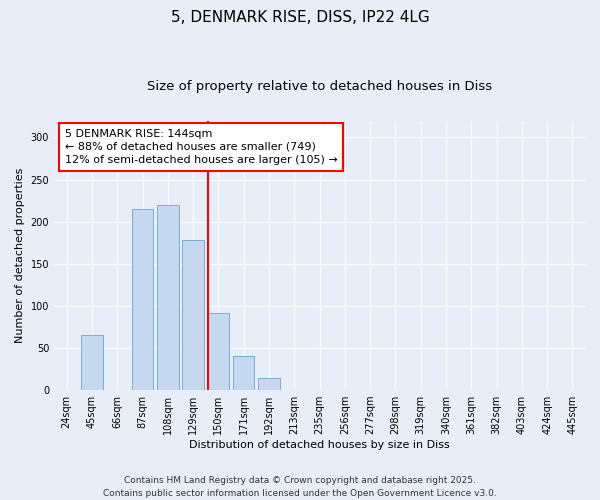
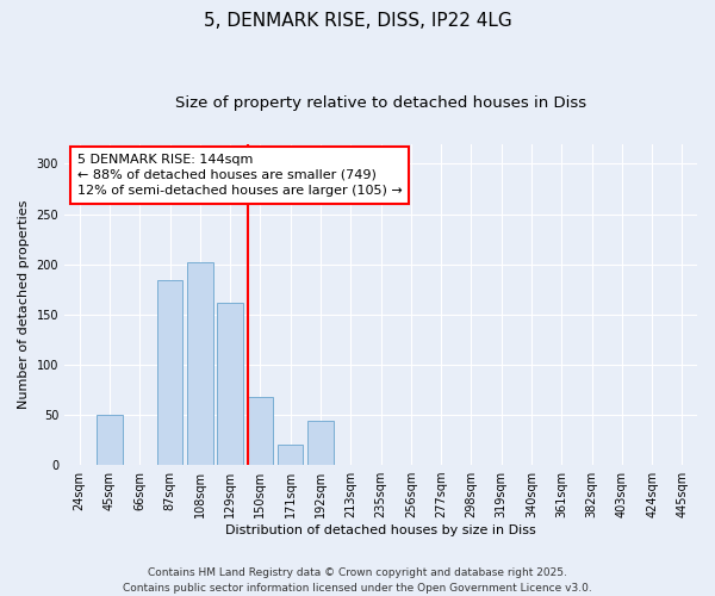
45sqm: 65 -> 50
87sqm: 215 -> 184
108sqm: 220 -> 202
129sqm: 178 -> 162
150sqm: 92 -> 68
171sqm: 40 -> 20
192sqm: 14 -> 44
